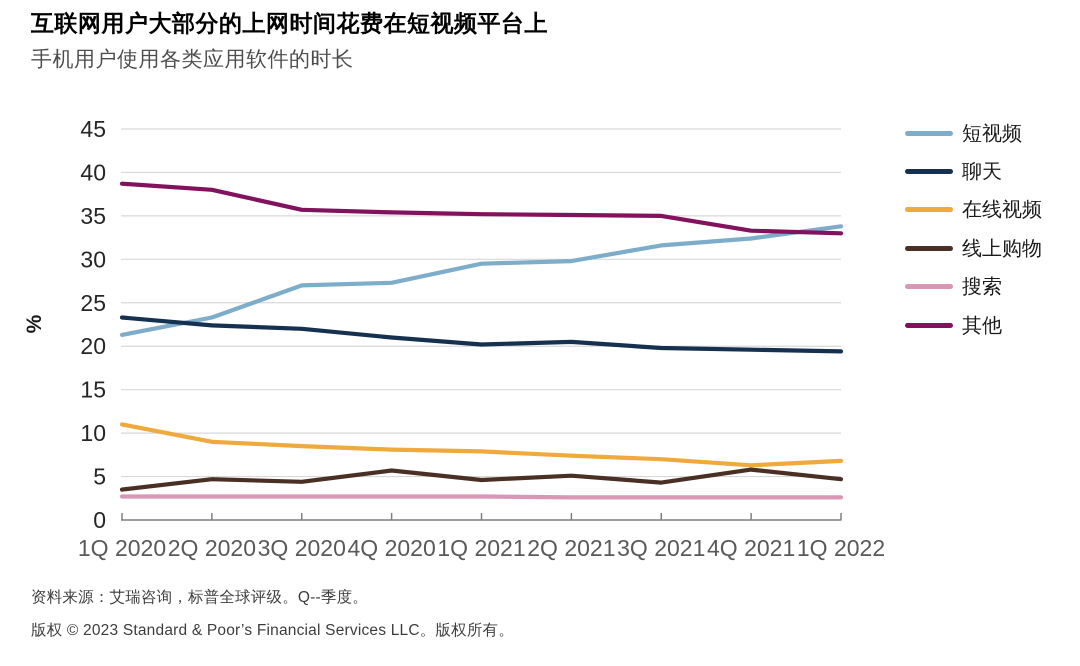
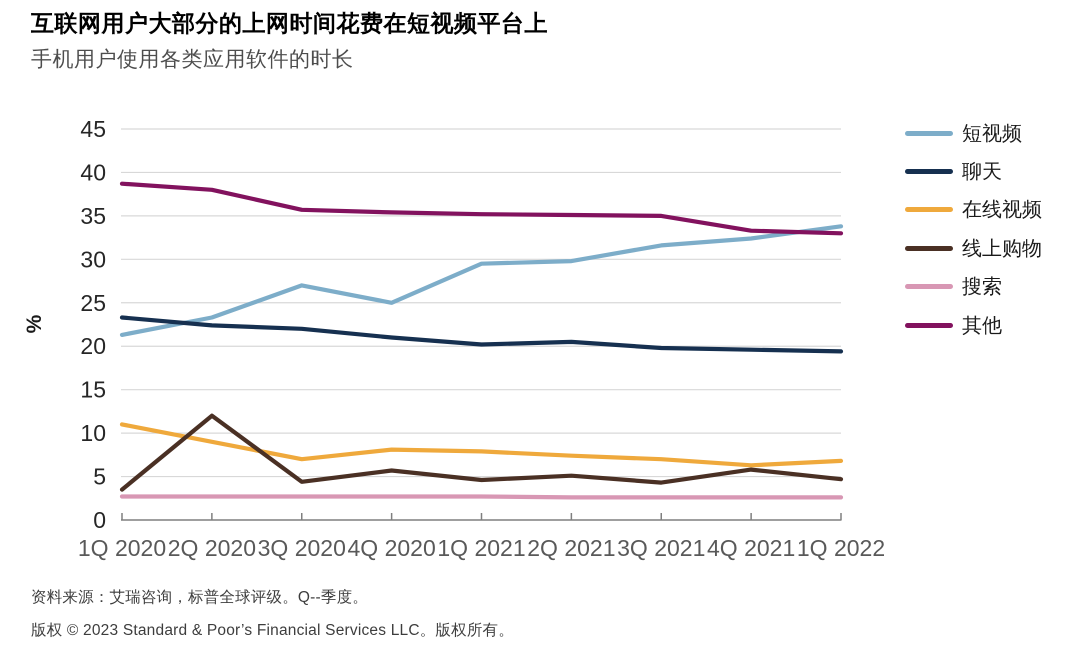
线上购物/2Q 2020: 5 -> 12
在线视频/3Q 2020: 8 -> 7
短视频/4Q 2020: 27 -> 25
